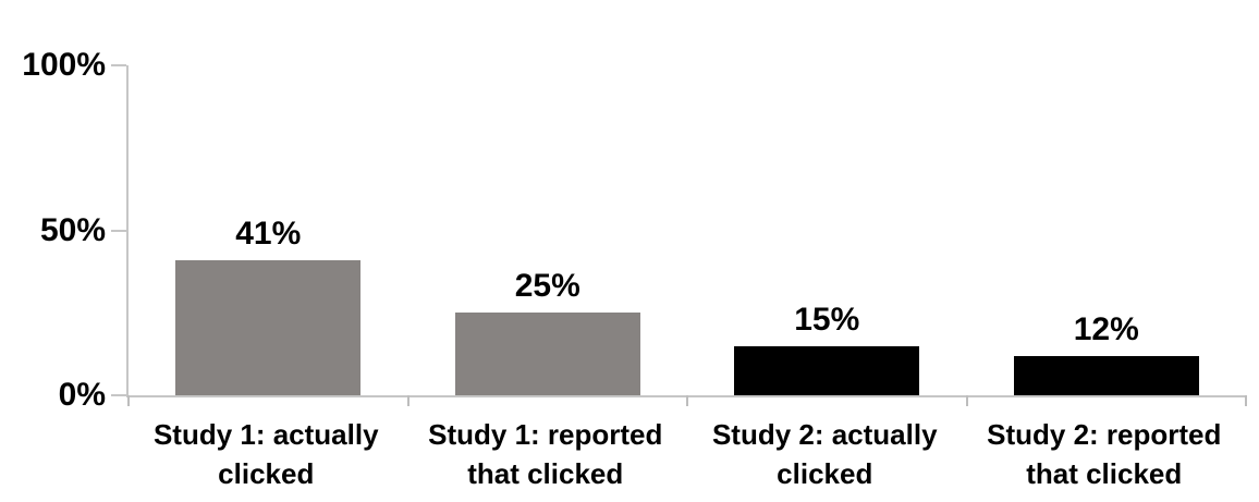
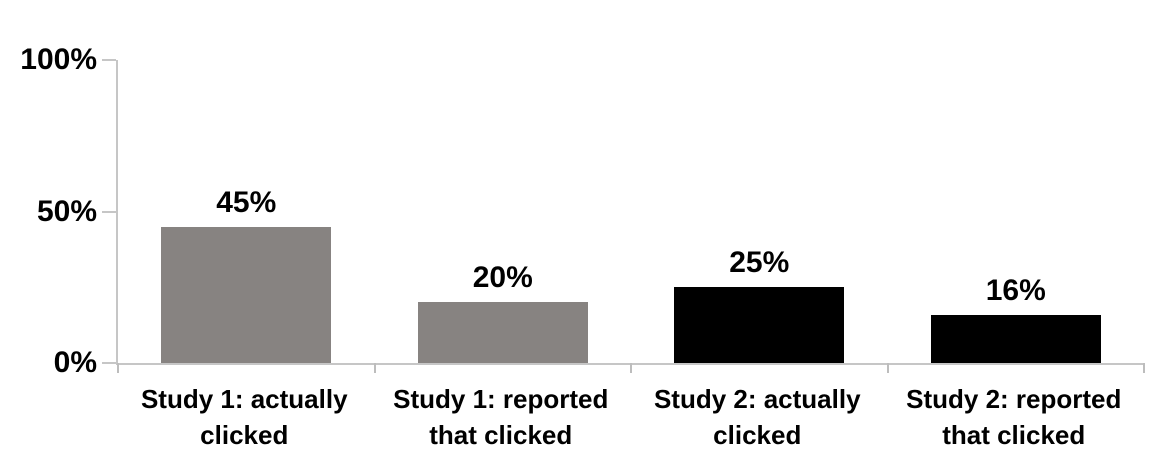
Study 1: actually clicked: 41% -> 45%
Study 1: reported that clicked: 25% -> 20%
Study 2: actually clicked: 15% -> 25%
Study 2: reported that clicked: 12% -> 16%
